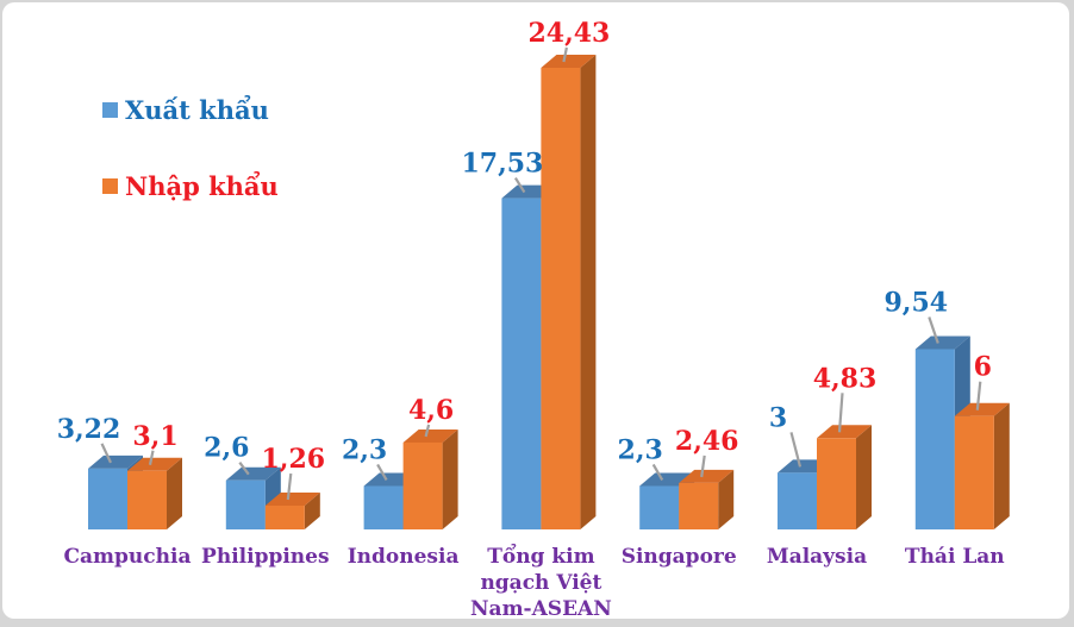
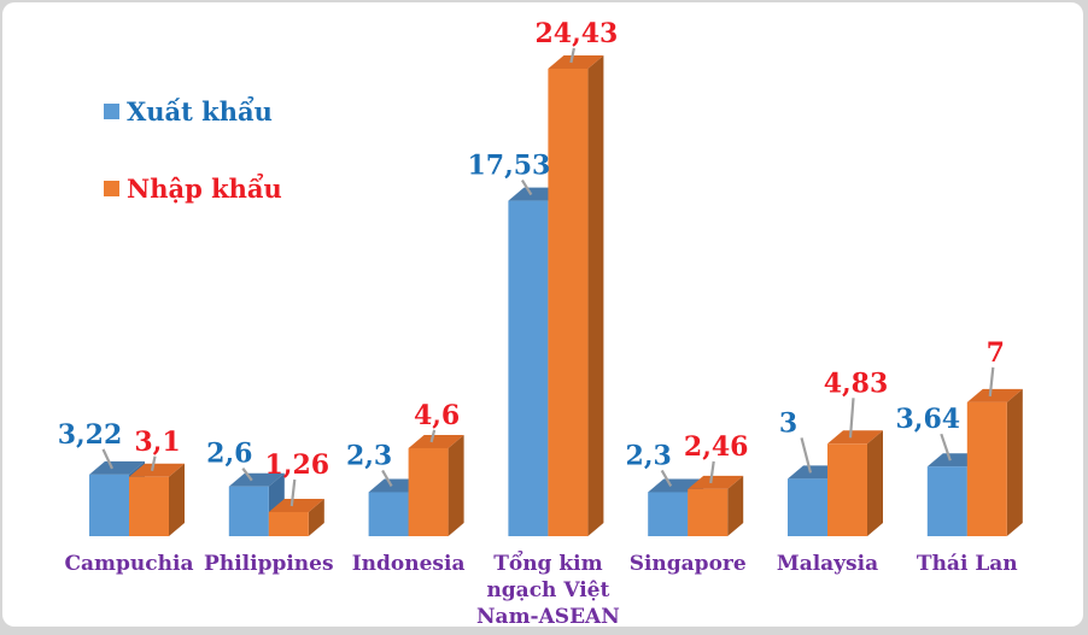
Xuất khẩu/Thái Lan: 9,54 -> 3,64
Nhập khẩu/Thái Lan: 6 -> 7
